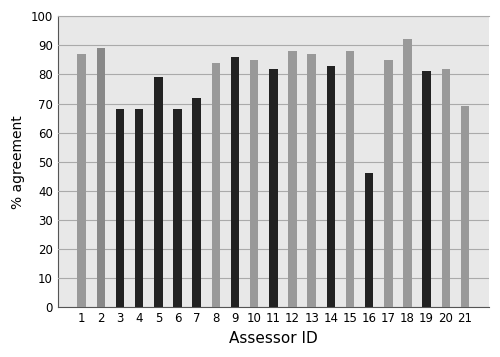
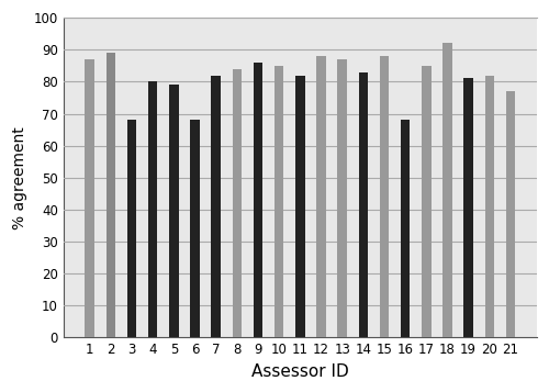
4: 68 -> 80
7: 72 -> 82
16: 46 -> 68
21: 69 -> 77
